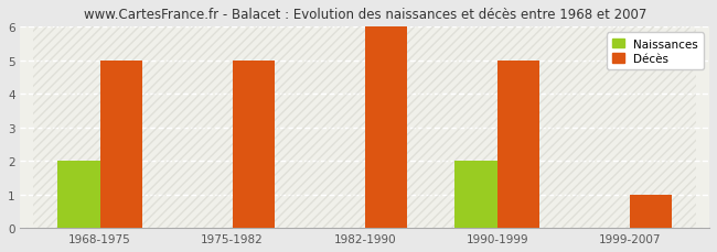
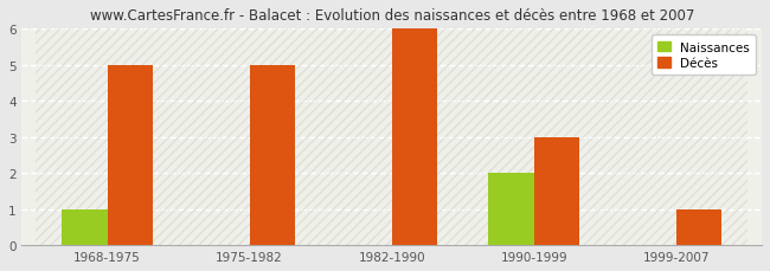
Naissances/1968-1975: 2 -> 1
Décès/1990-1999: 5 -> 3
